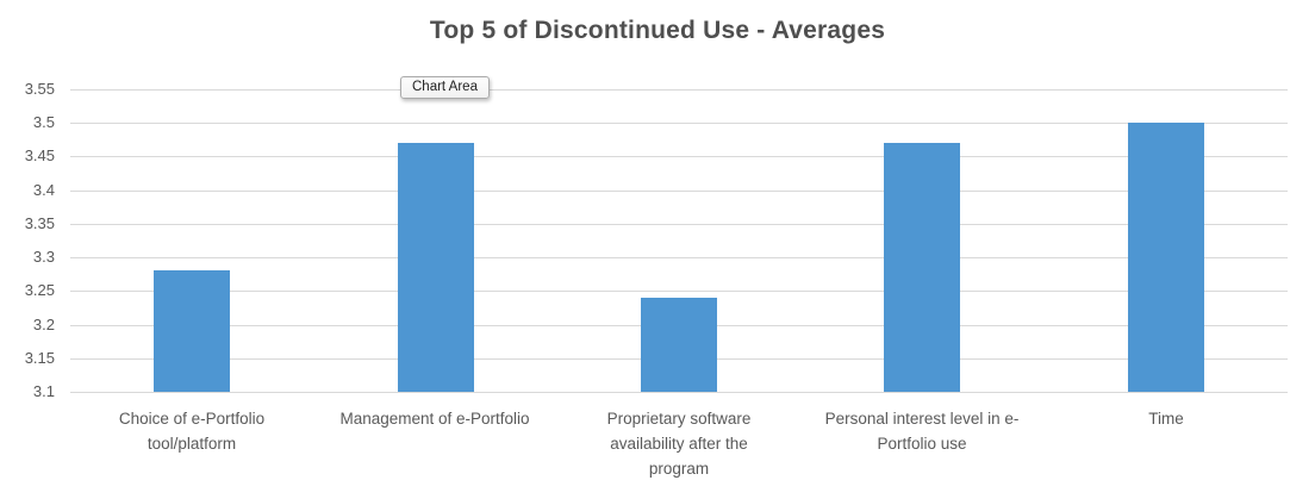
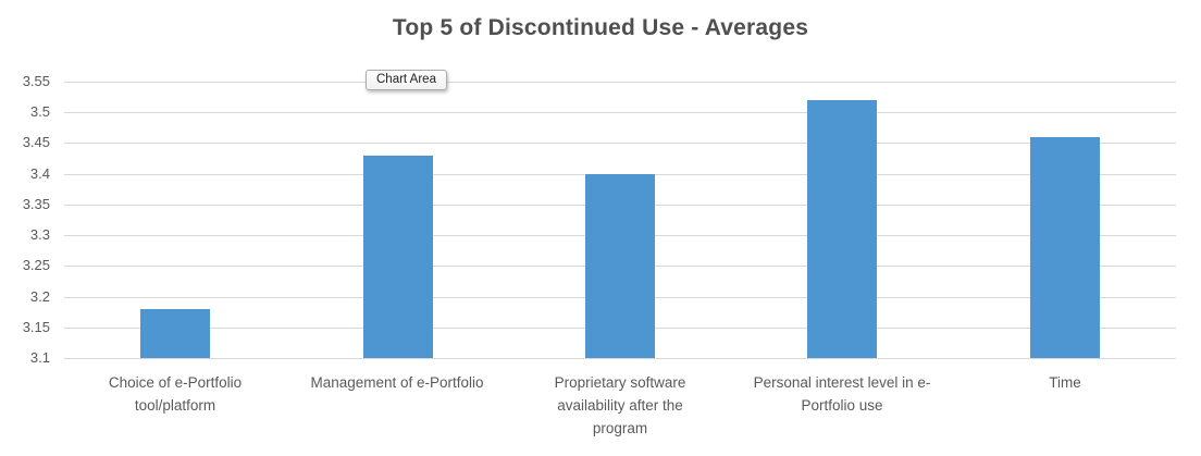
Choice of e-Portfolio tool/platform: 3.28 -> 3.18
Management of e-Portfolio: 3.47 -> 3.43
Proprietary software availability after the program: 3.24 -> 3.40
Personal interest level in e- Portfolio use: 3.47 -> 3.52
Time: 3.50 -> 3.46
